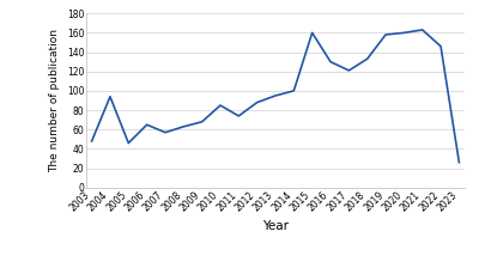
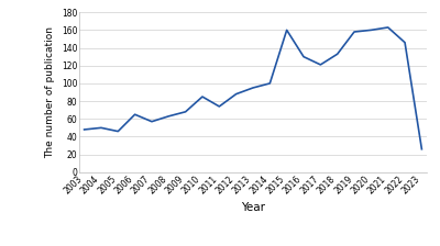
2004: 94 -> 50
